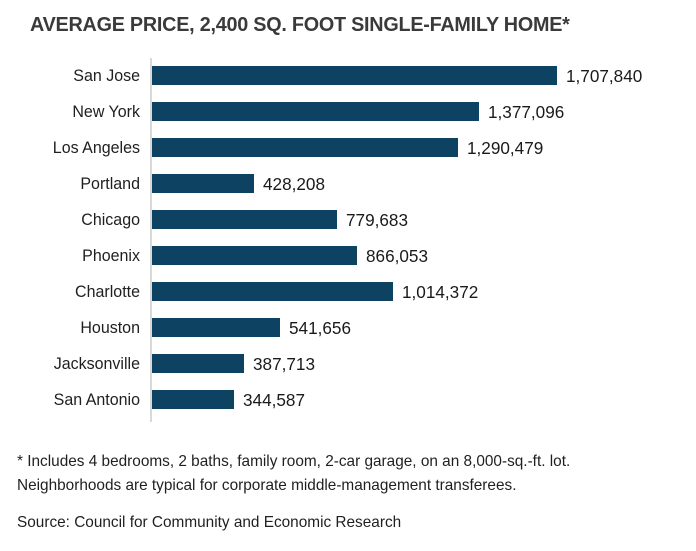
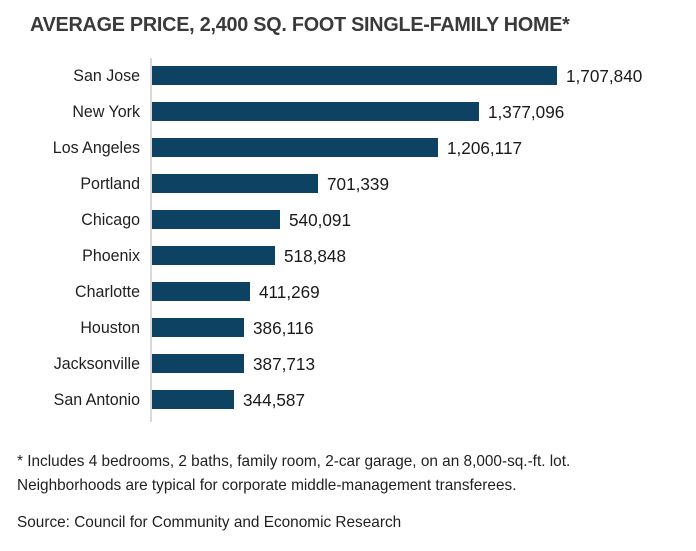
Los Angeles: 1,290,479 -> 1,206,117
Portland: 428,208 -> 701,339
Chicago: 779,683 -> 540,091
Phoenix: 866,053 -> 518,848
Charlotte: 1,014,372 -> 411,269
Houston: 541,656 -> 386,116
